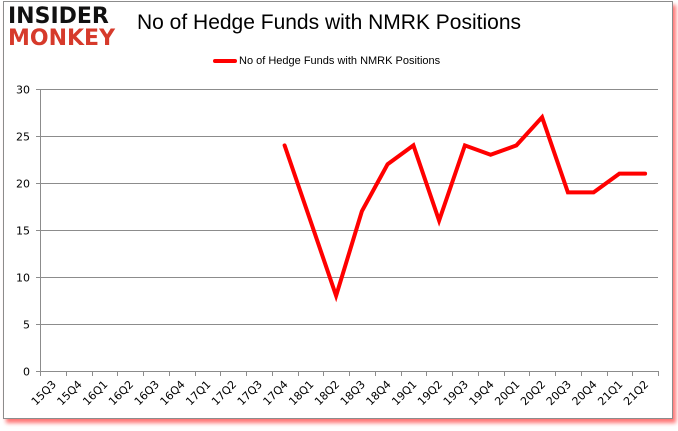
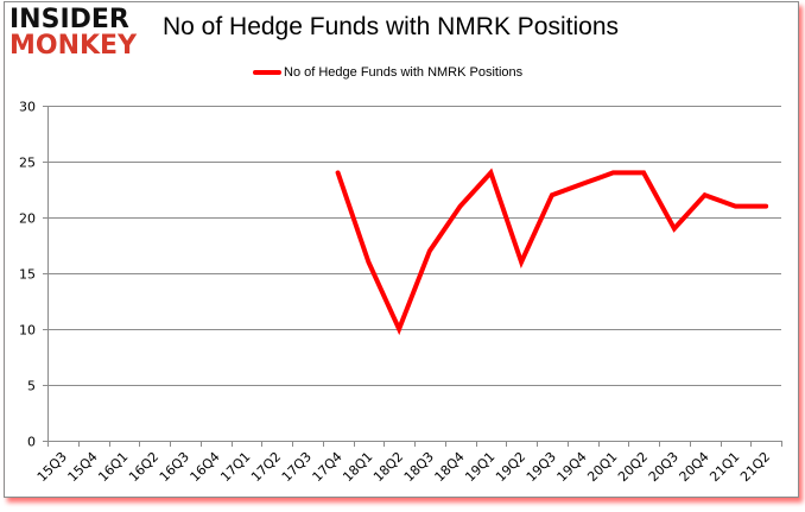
18Q2: 8 -> 10
18Q4: 22 -> 21
19Q3: 24 -> 22
20Q2: 27 -> 24
20Q4: 19 -> 22
